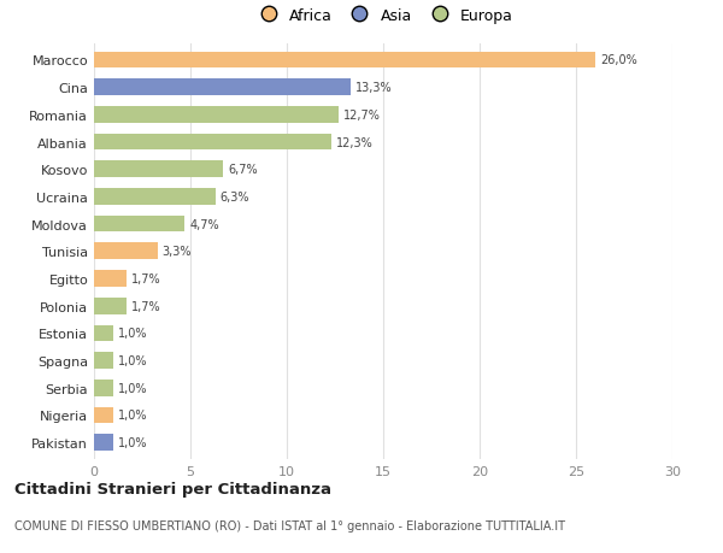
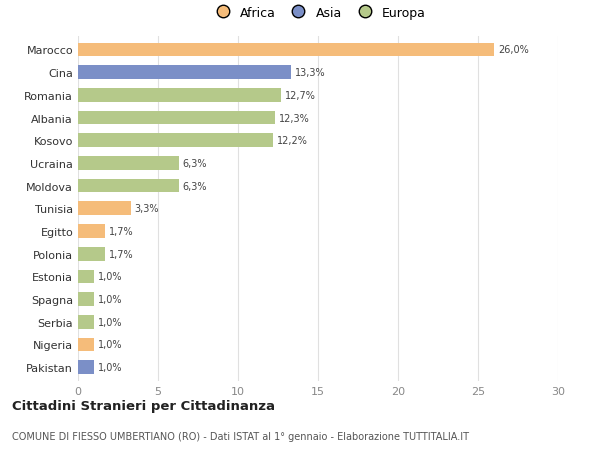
Kosovo: 6,7% -> 12,2%
Moldova: 4,7% -> 6,3%
